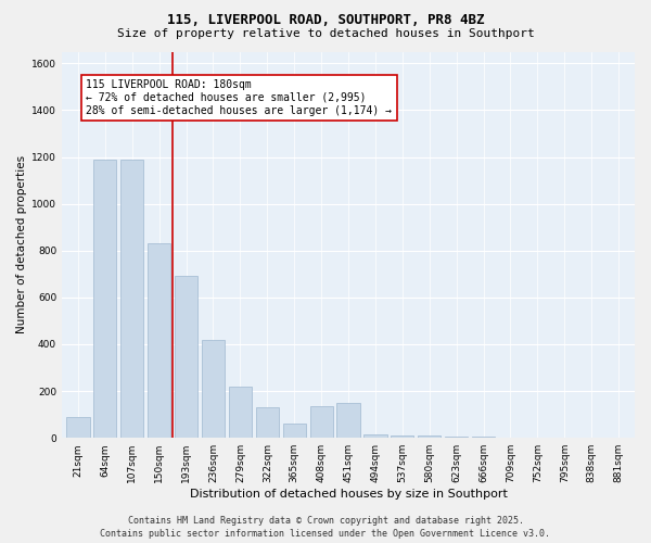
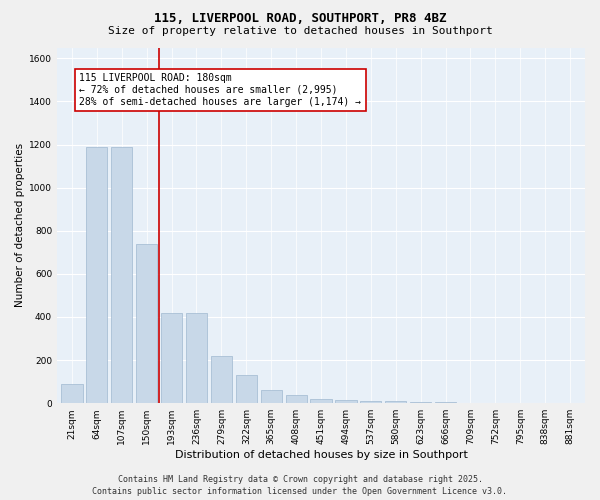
150sqm: 830 -> 740
193sqm: 690 -> 420
408sqm: 135 -> 40
451sqm: 150 -> 20
